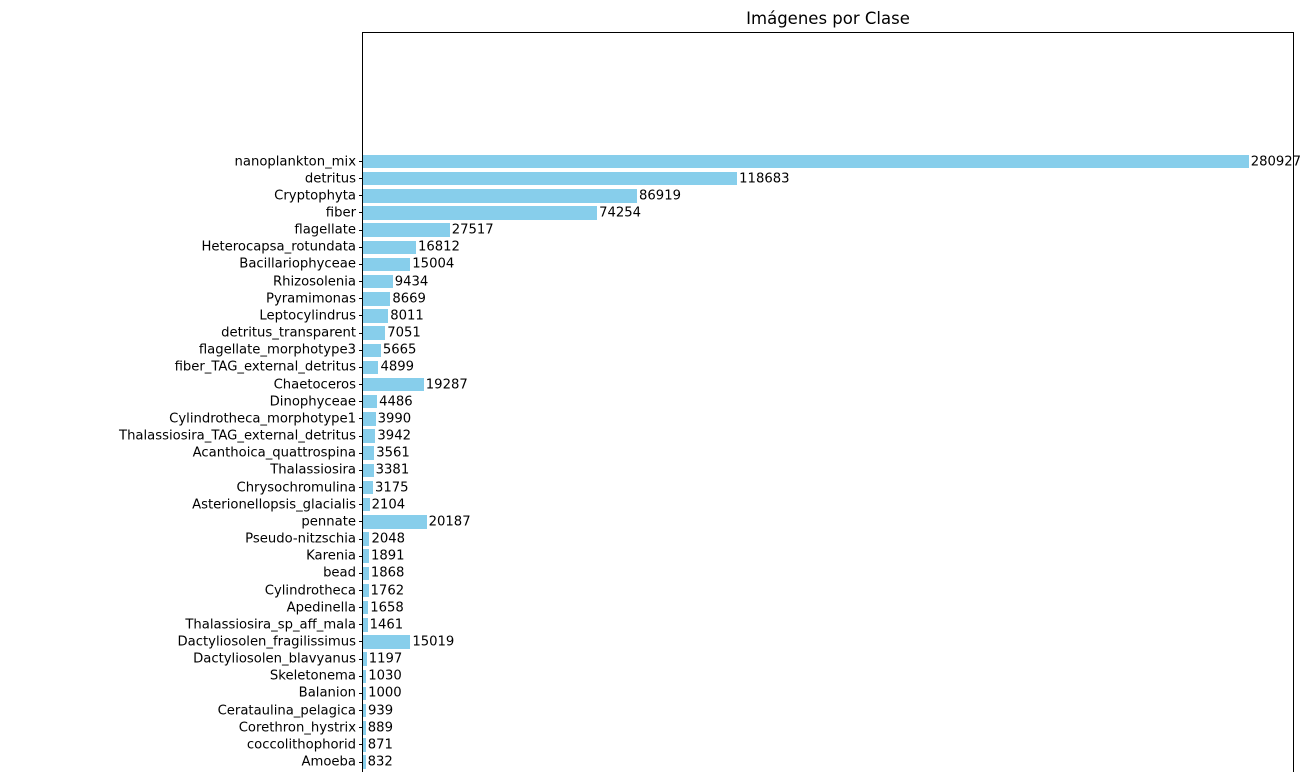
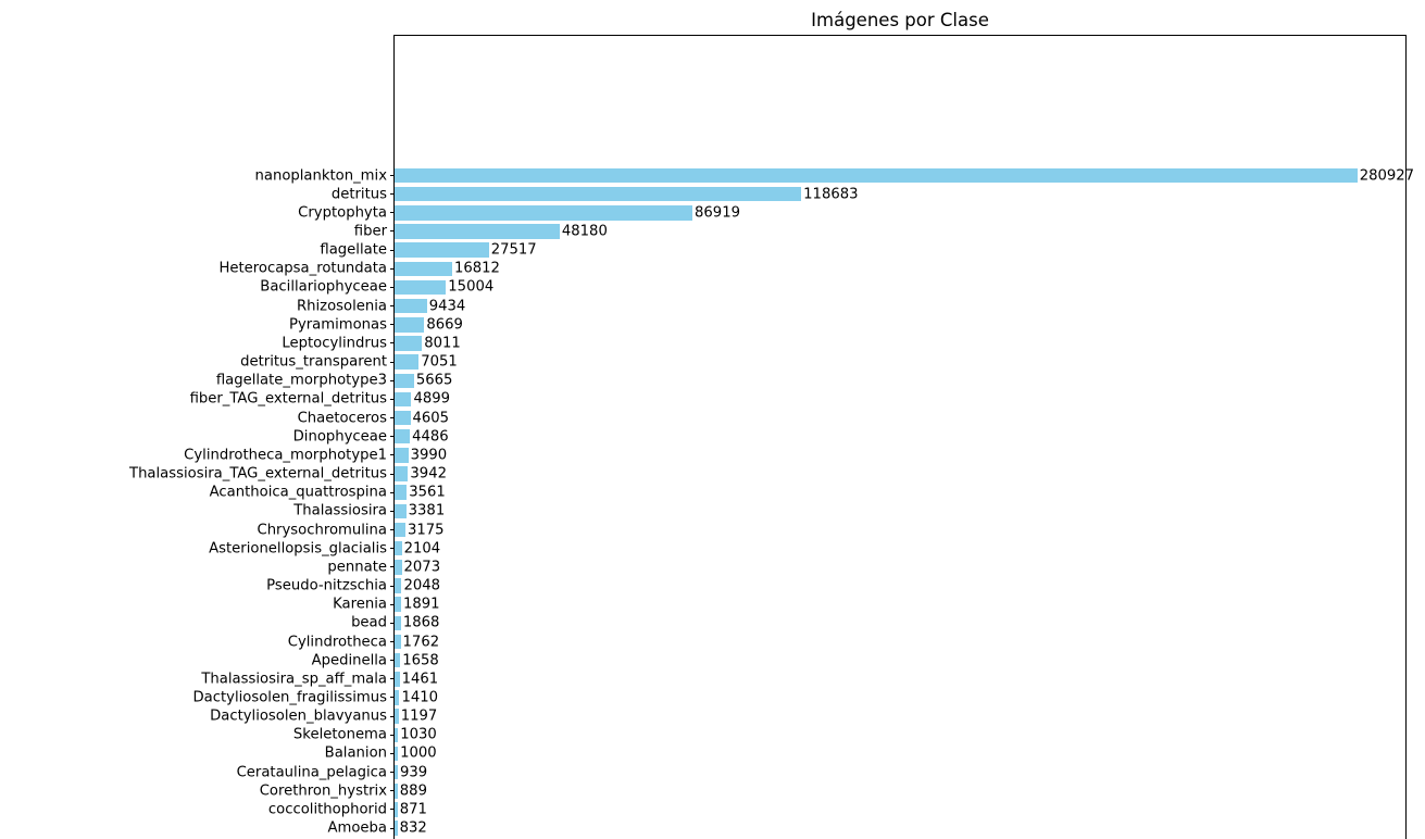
fiber: 74254 -> 48180
Chaetoceros: 19287 -> 4605
pennate: 20187 -> 2073
Dactyliosolen_fragilissimus: 15019 -> 1410
